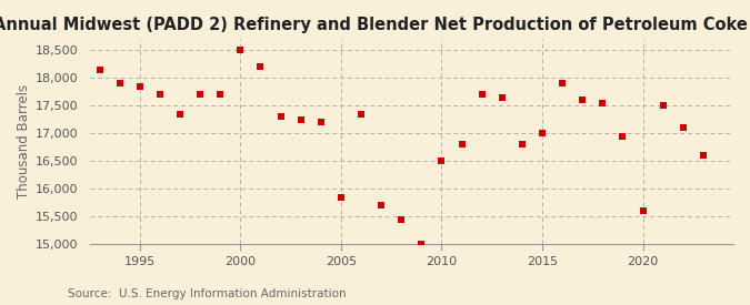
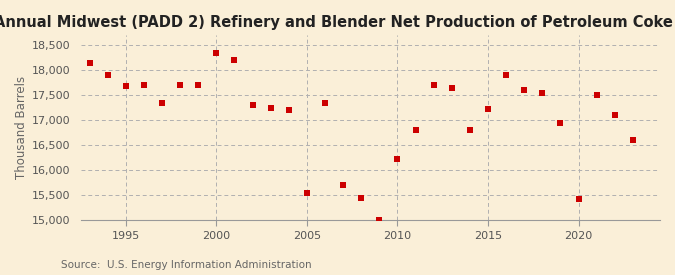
1995: 17,850 -> 17,680
2000: 18,500 -> 18,340
2005: 15,850 -> 15,540
2010: 16,500 -> 16,220
2015: 17,000 -> 17,220
2020: 15,600 -> 15,420
